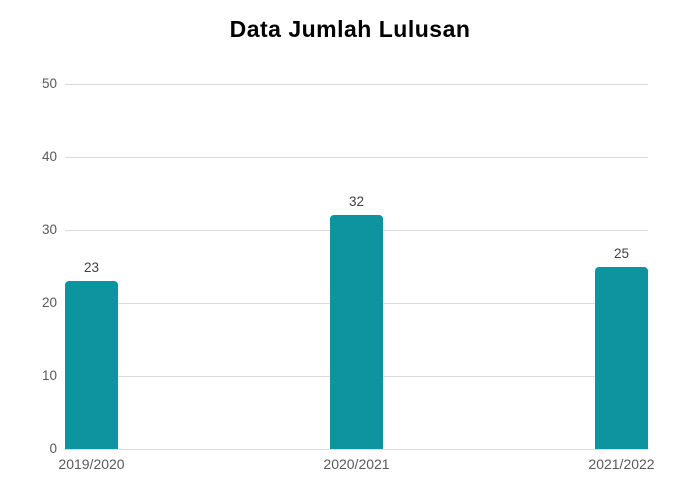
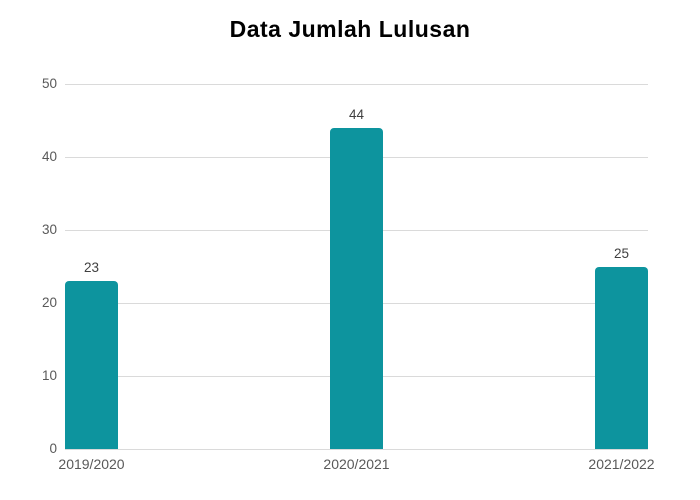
2020/2021: 32 -> 44
